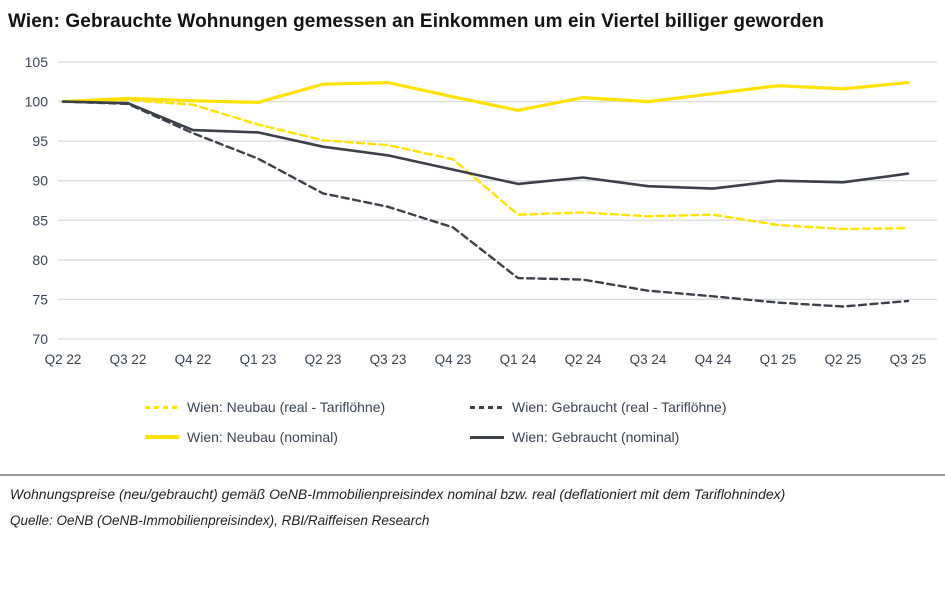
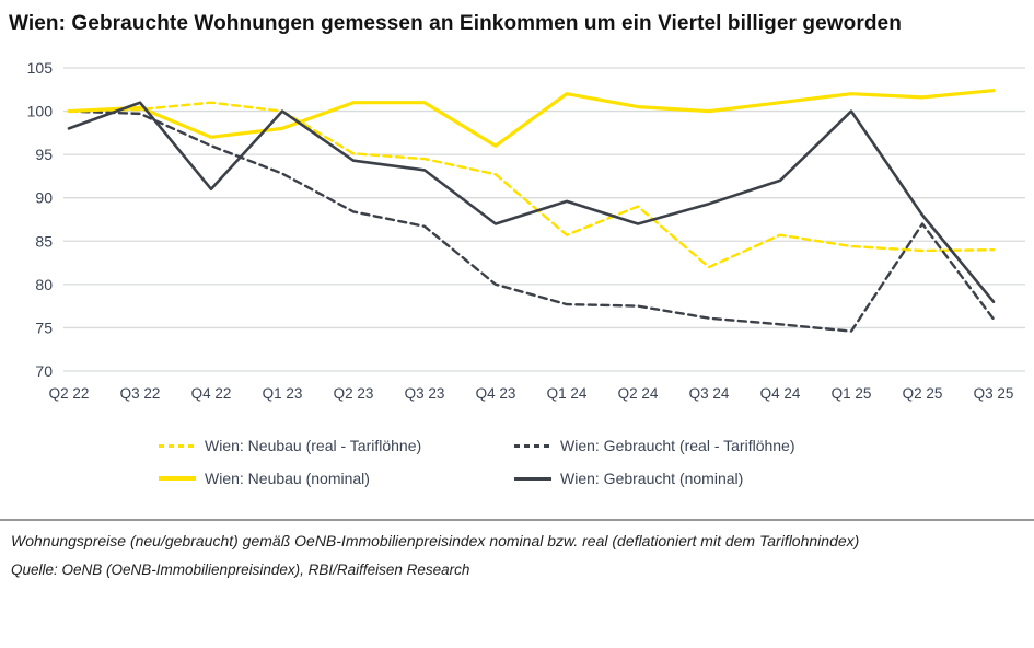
Wien: Gebraucht (nominal)/Q2 22: 100 -> 98
Wien: Gebraucht (nominal)/Q3 22: 100 -> 101
Wien: Neubau (real - Tariflöhne)/Q4 22: 100 -> 101
Wien: Neubau (nominal)/Q4 22: 100 -> 97
Wien: Gebraucht (nominal)/Q4 22: 96 -> 91
Wien: Neubau (real - Tariflöhne)/Q1 23: 97 -> 100
Wien: Neubau (nominal)/Q1 23: 100 -> 98
Wien: Gebraucht (nominal)/Q1 23: 96 -> 100
Wien: Neubau (nominal)/Q2 23: 102 -> 101
Wien: Neubau (nominal)/Q3 23: 102 -> 101
Wien: Gebraucht (real - Tariflöhne)/Q4 23: 84 -> 80
Wien: Neubau (nominal)/Q4 23: 101 -> 96
Wien: Gebraucht (nominal)/Q4 23: 91 -> 87
Wien: Neubau (nominal)/Q1 24: 99 -> 102
Wien: Neubau (real - Tariflöhne)/Q2 24: 86 -> 89
Wien: Gebraucht (nominal)/Q2 24: 90 -> 87
Wien: Neubau (real - Tariflöhne)/Q3 24: 86 -> 82
Wien: Gebraucht (nominal)/Q4 24: 89 -> 92
Wien: Gebraucht (nominal)/Q1 25: 90 -> 100
Wien: Gebraucht (real - Tariflöhne)/Q2 25: 74 -> 87
Wien: Gebraucht (nominal)/Q2 25: 90 -> 88
Wien: Gebraucht (real - Tariflöhne)/Q3 25: 75 -> 76
Wien: Gebraucht (nominal)/Q3 25: 91 -> 78
